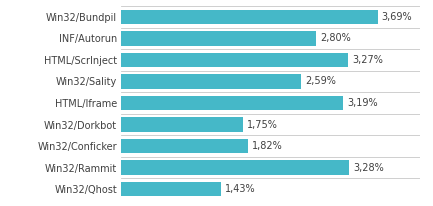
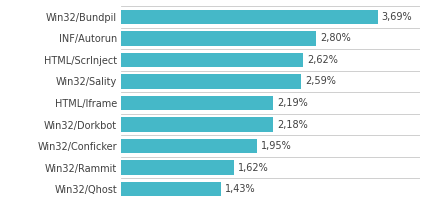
HTML/ScrInject: 3,27% -> 2,62%
HTML/Iframe: 3,19% -> 2,19%
Win32/Dorkbot: 1,75% -> 2,18%
Win32/Conficker: 1,82% -> 1,95%
Win32/Rammit: 3,28% -> 1,62%
